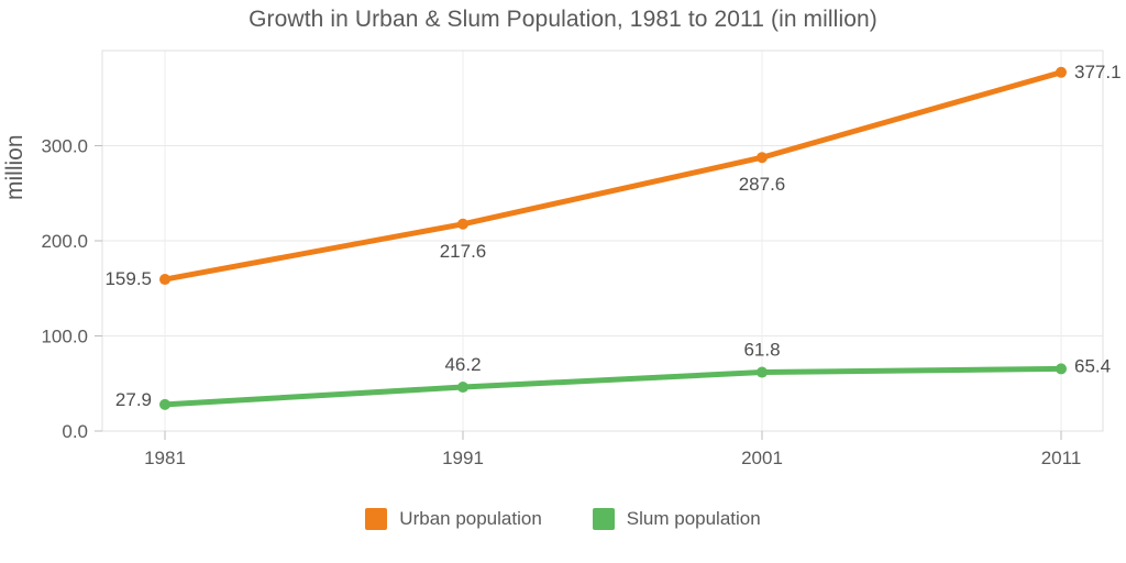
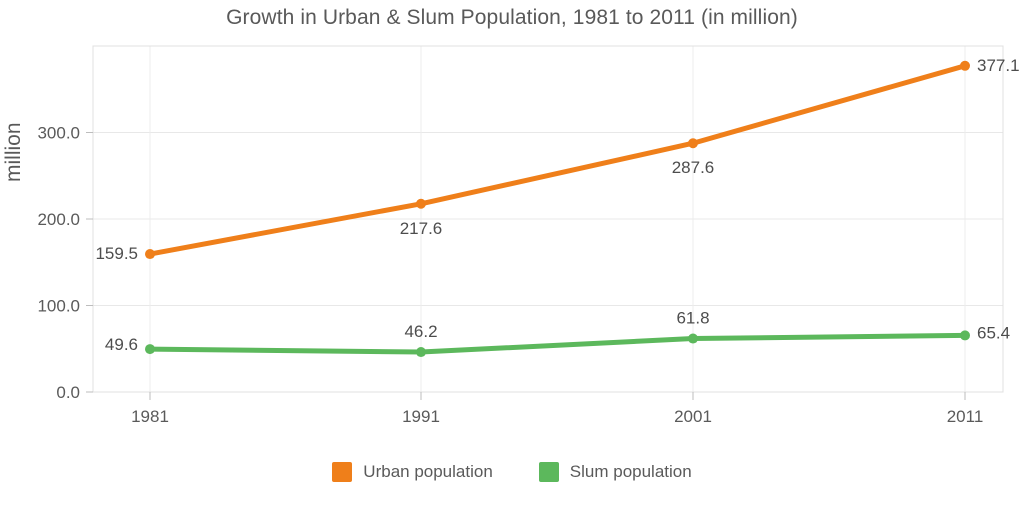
Slum population/1981: 27.9 -> 49.6
